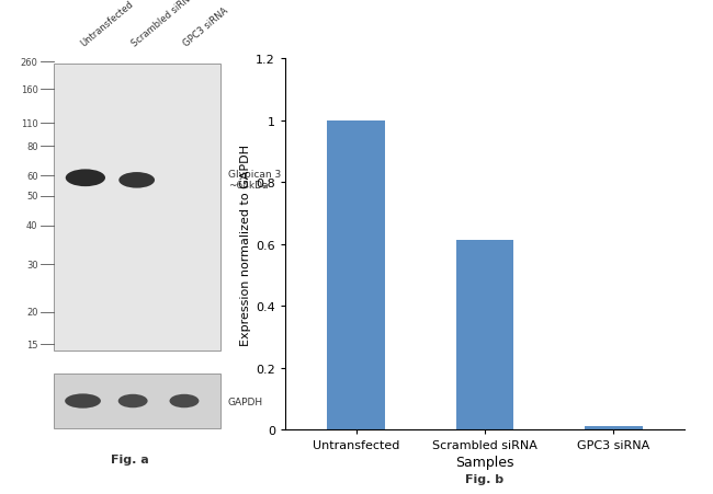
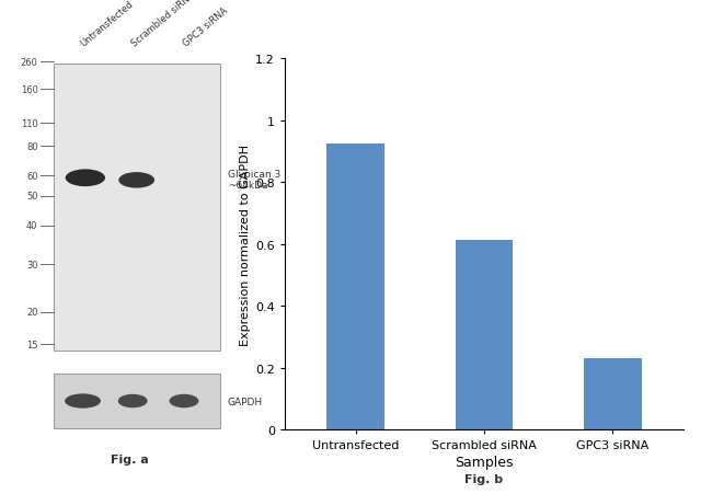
Untransfected: 1.000 -> 0.925
GPC3 siRNA: 0.010 -> 0.230
